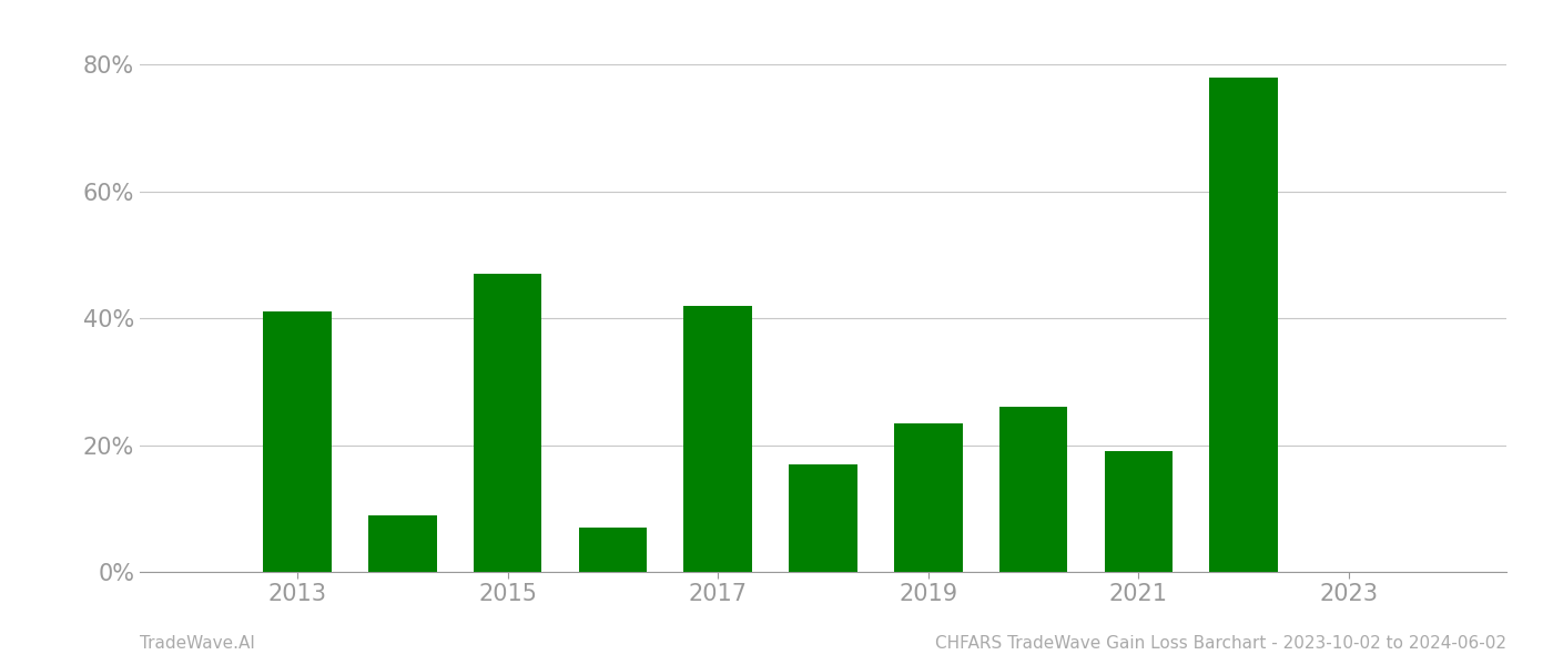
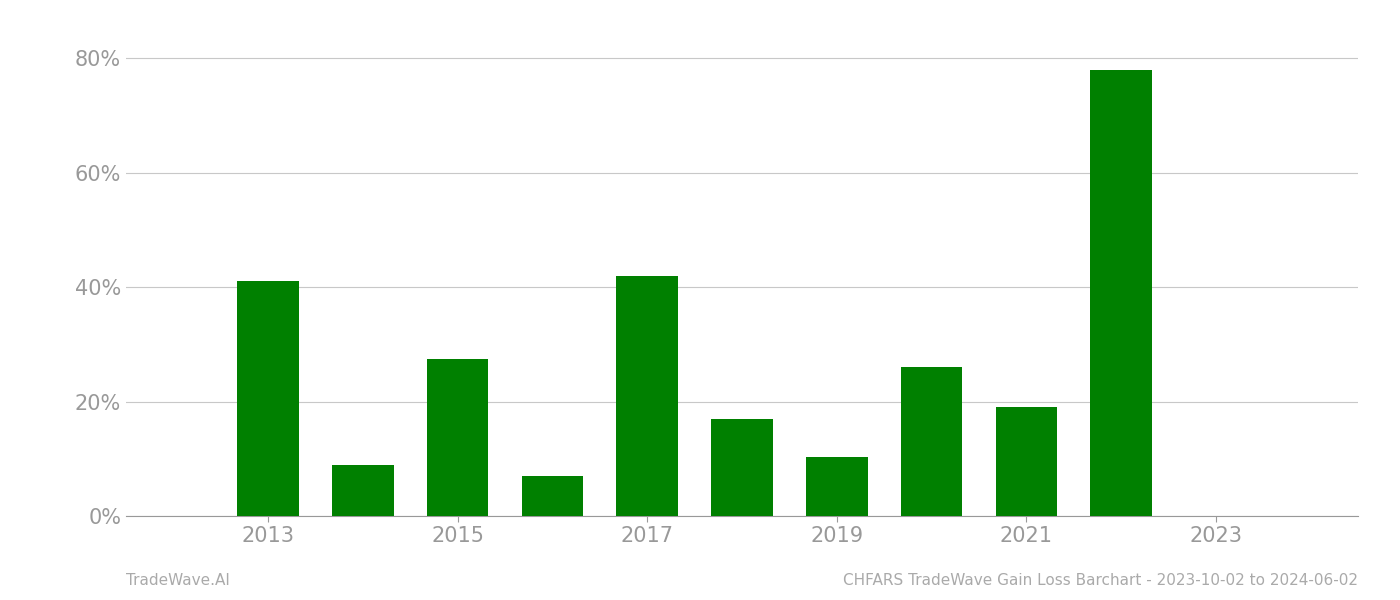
2015: 47.0% -> 27.4%
2019: 23.5% -> 10.4%
